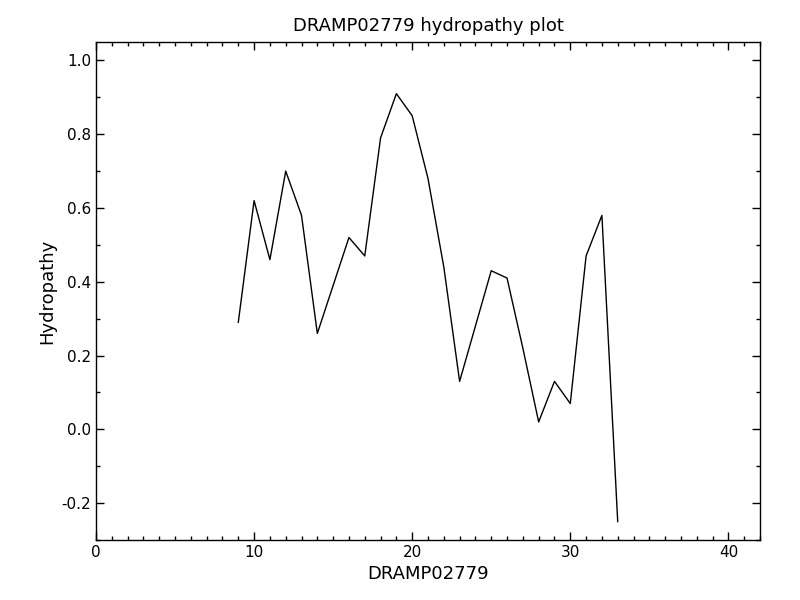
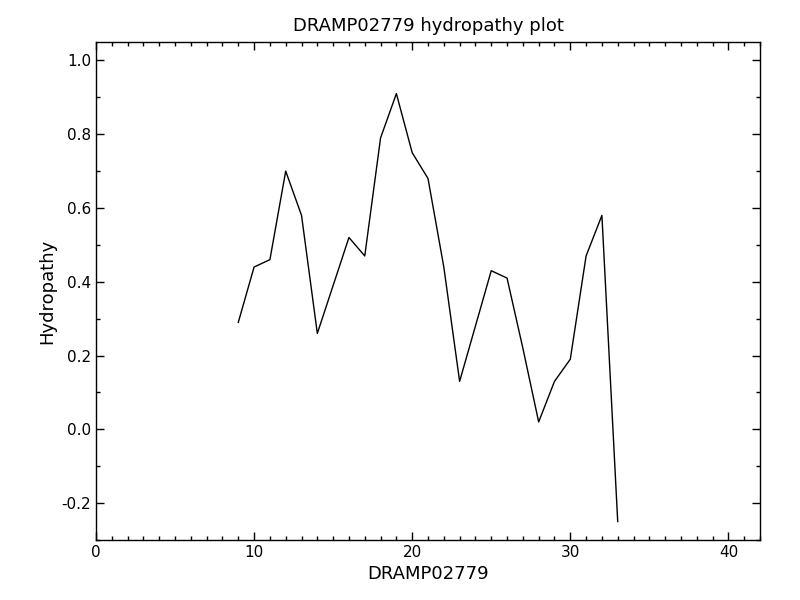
10: 0.62 -> 0.44
20: 0.85 -> 0.75
30: 0.07 -> 0.19
